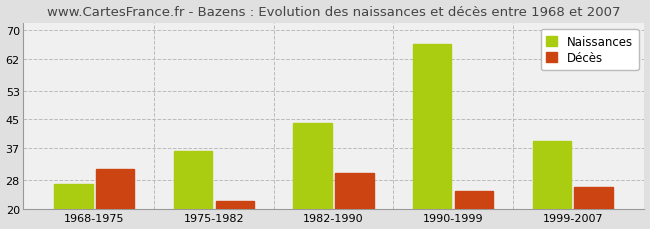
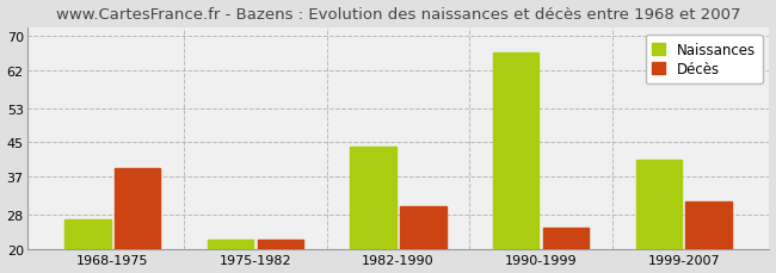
Décès/1968-1975: 31 -> 39
Naissances/1975-1982: 36 -> 22
Naissances/1999-2007: 39 -> 41
Décès/1999-2007: 26 -> 31
